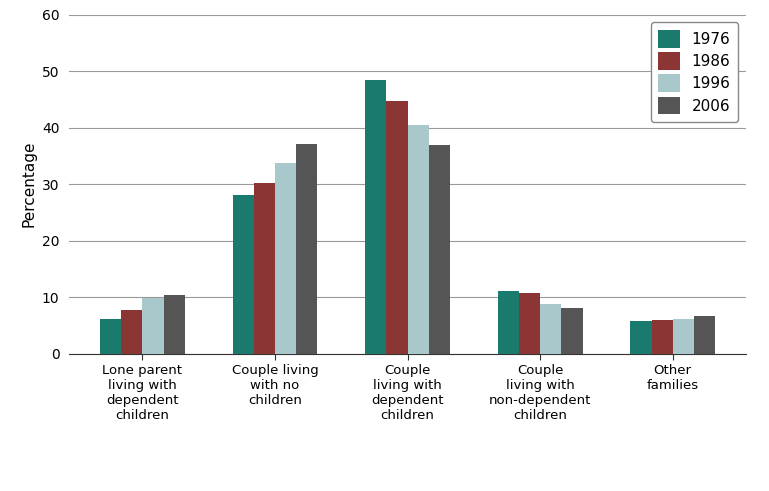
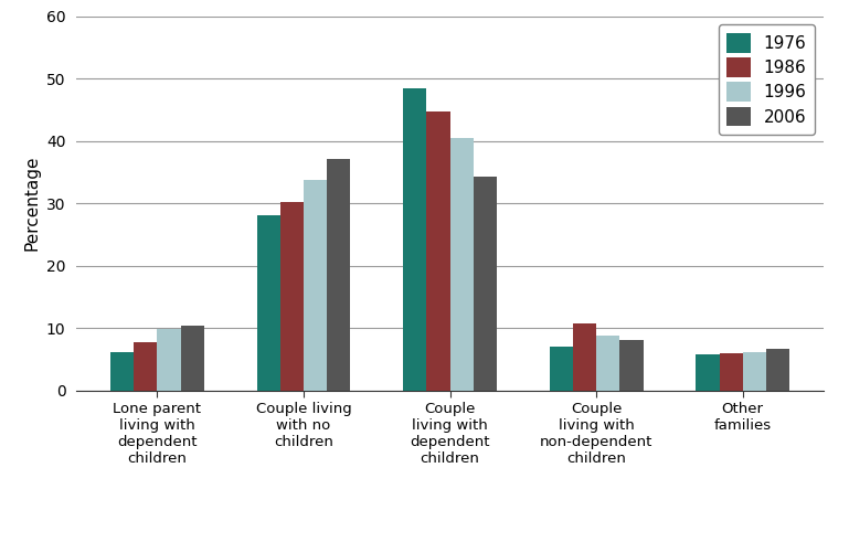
2006/Couple living with dependent children: 37.0 -> 34.2
1976/Couple living with non-dependent children: 11.0 -> 7.0
